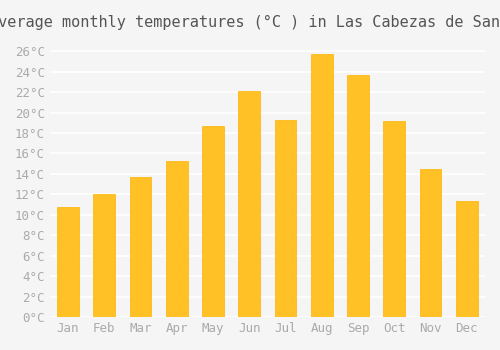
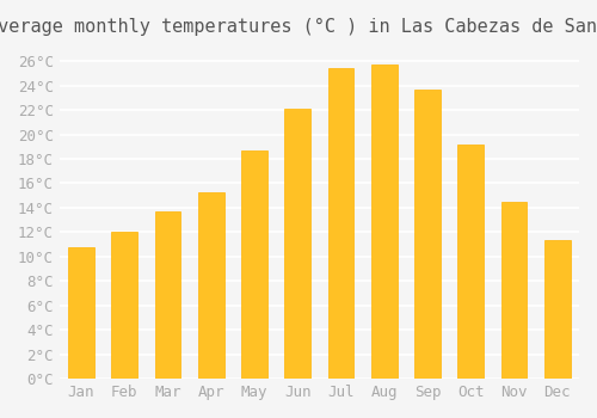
Jul: 19.3°C -> 25.4°C
